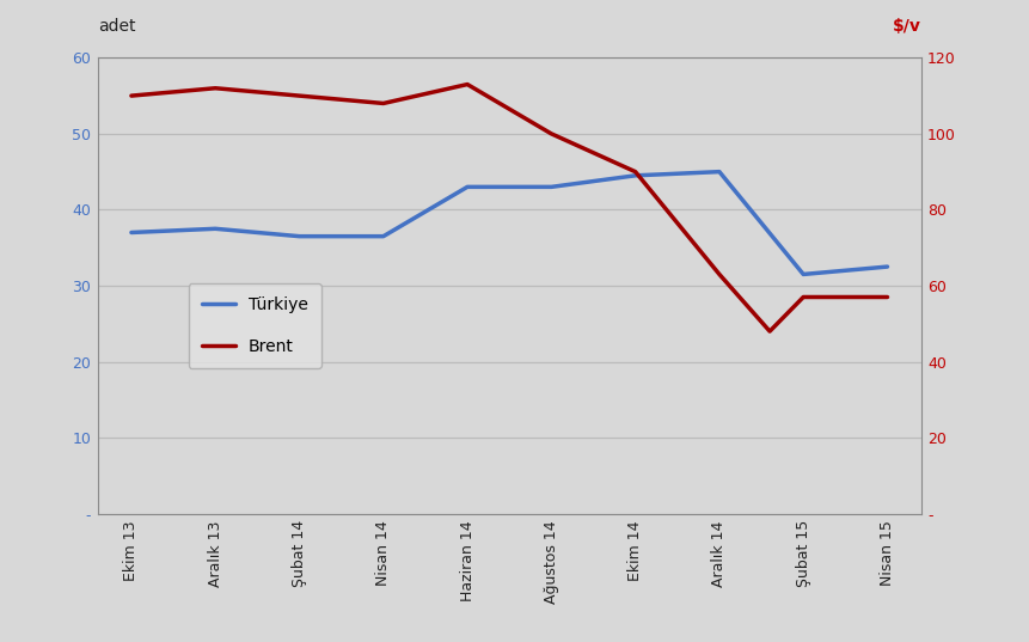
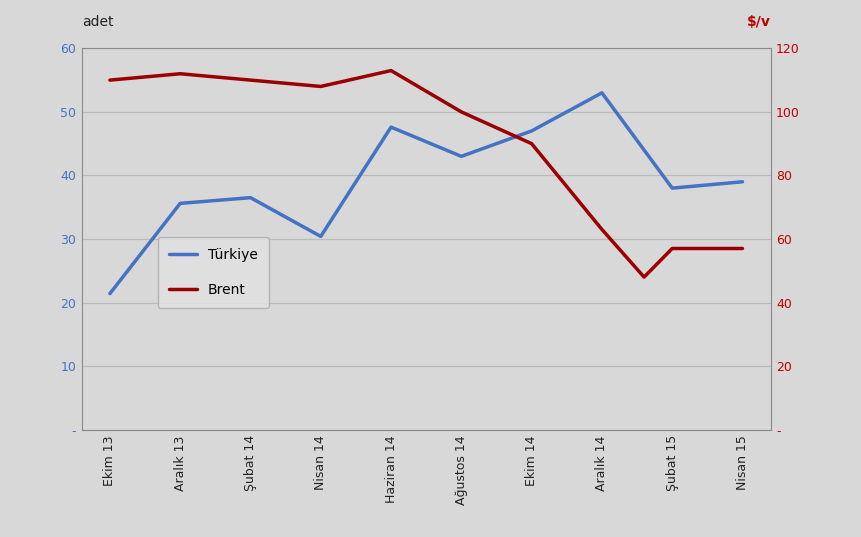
Türkiye/Ekim 13: 37.0 -> 21.4
Türkiye/Aralık 13: 37.5 -> 35.6
Türkiye/Nisan 14: 36.5 -> 30.4
Türkiye/Haziran 14: 43.0 -> 47.6
Türkiye/Ekim 14: 44.5 -> 47.0
Türkiye/Aralık 14: 45.0 -> 53.0
Türkiye/Şubat 15: 31.5 -> 38.0
Türkiye/Nisan 15: 32.5 -> 39.0
